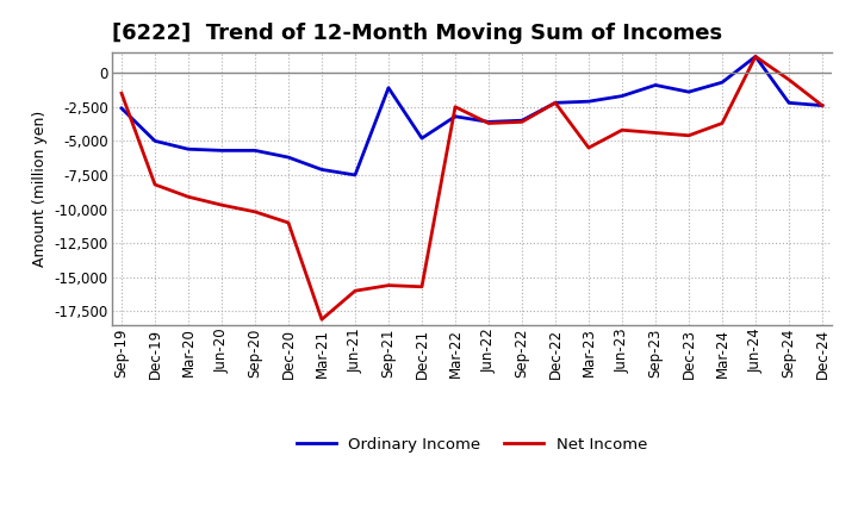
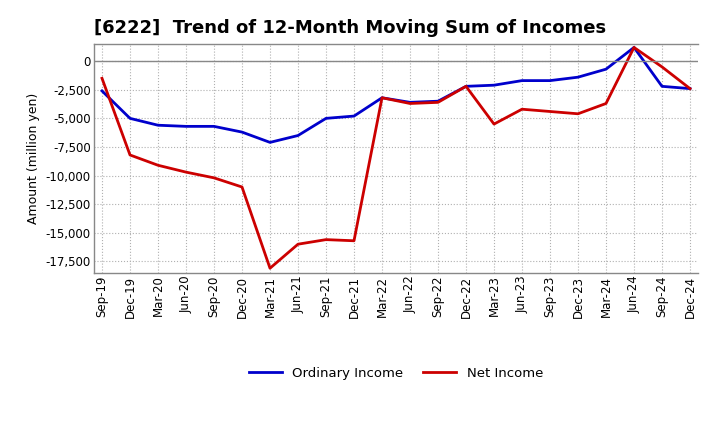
Ordinary Income/Jun-21: -7,500 -> -6,500
Ordinary Income/Sep-21: -1,100 -> -5,000
Net Income/Mar-22: -2,500 -> -3,200
Ordinary Income/Sep-23: -900 -> -1,700
